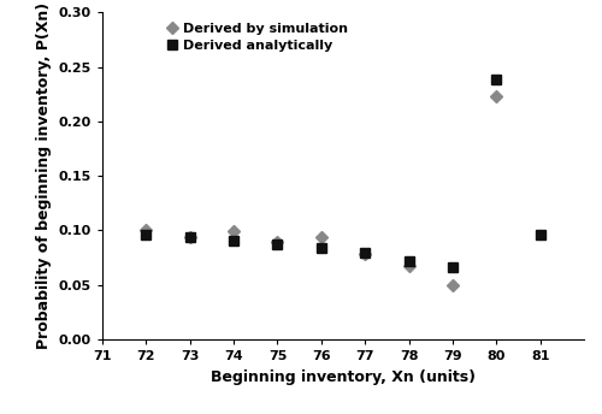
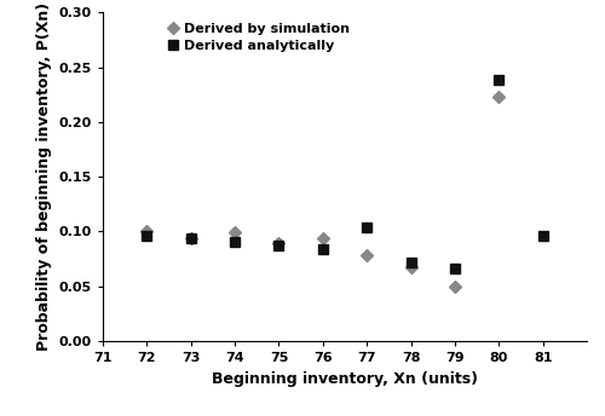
Derived analytically/77: 0.080 -> 0.104
